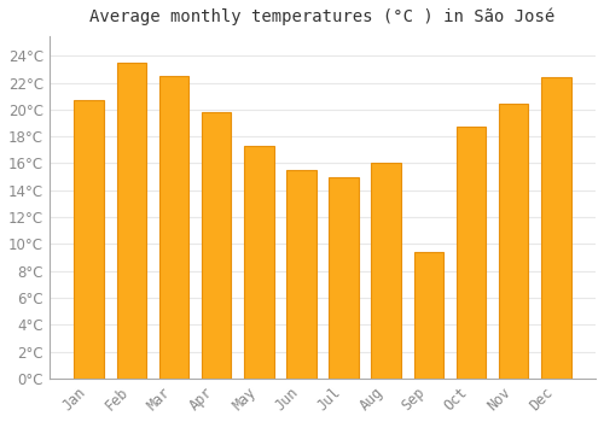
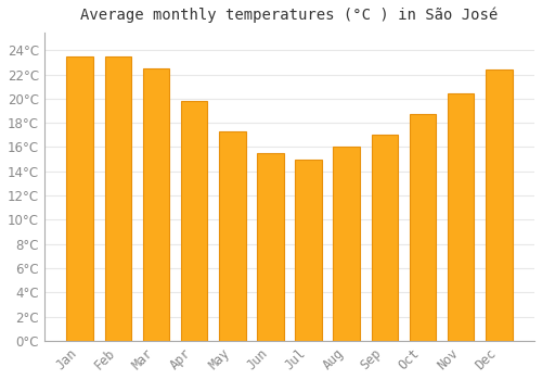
Jan: 20.7°C -> 23.5°C
Sep: 9.4°C -> 17.0°C
